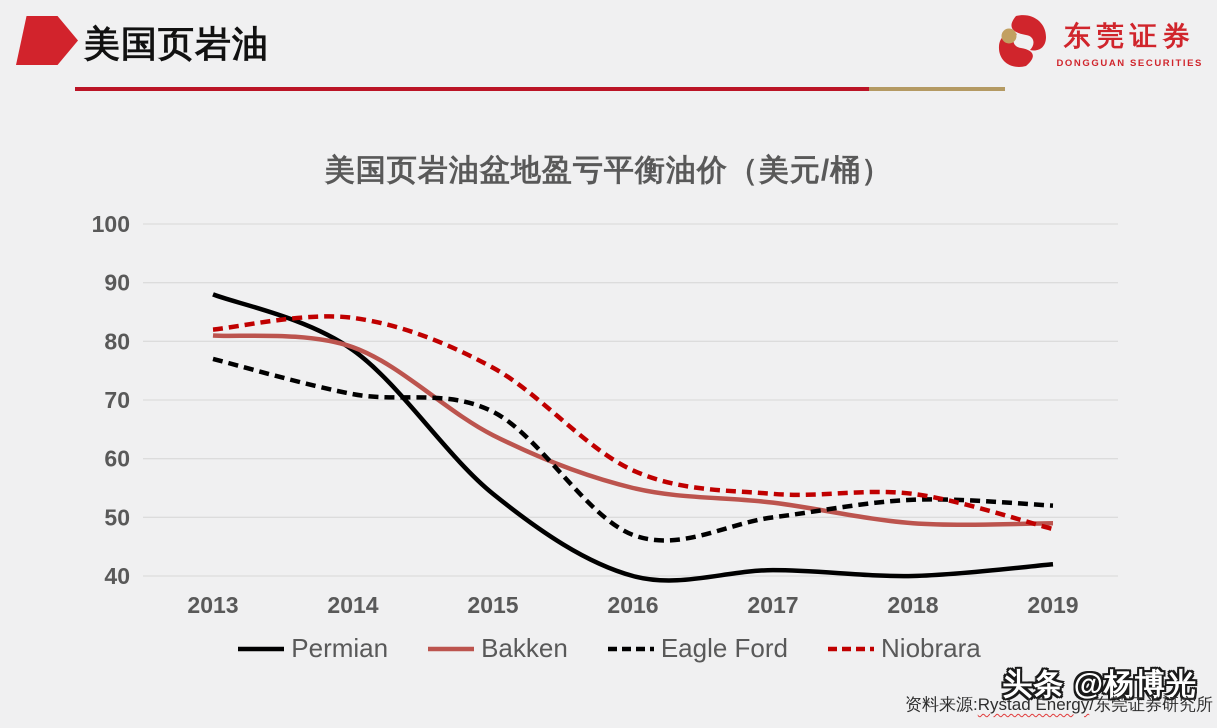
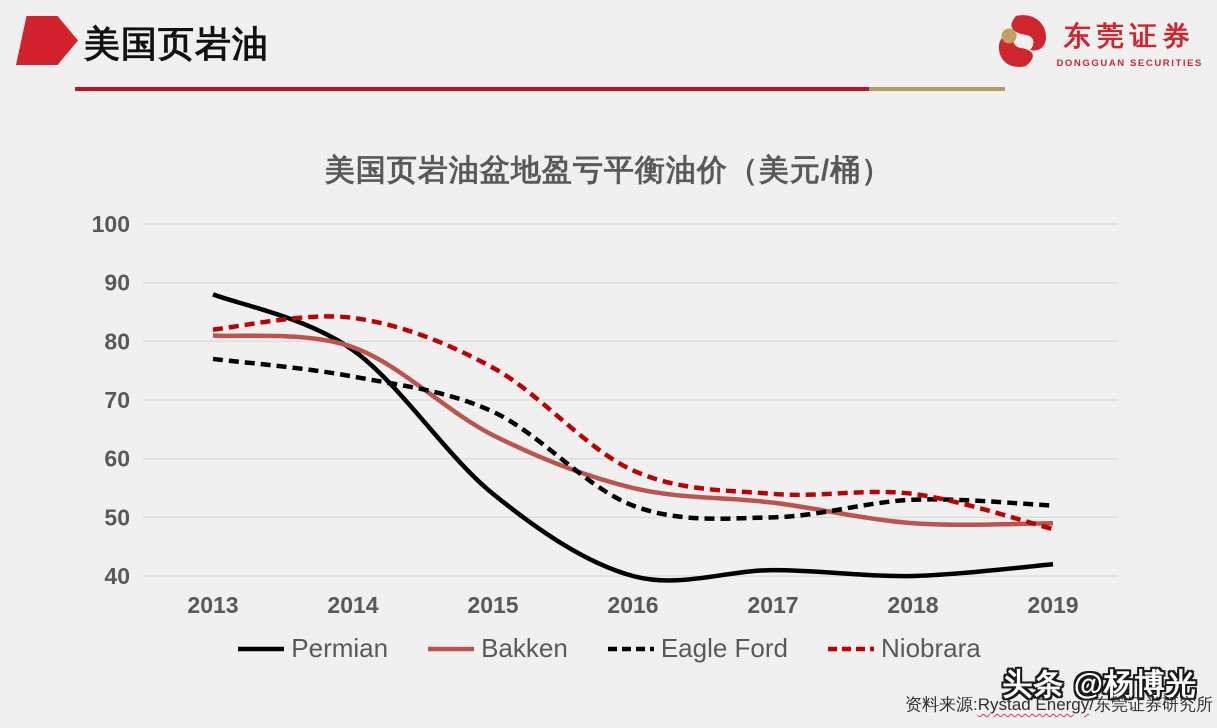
Eagle Ford/2014: 71 -> 74
Eagle Ford/2016: 47 -> 52
